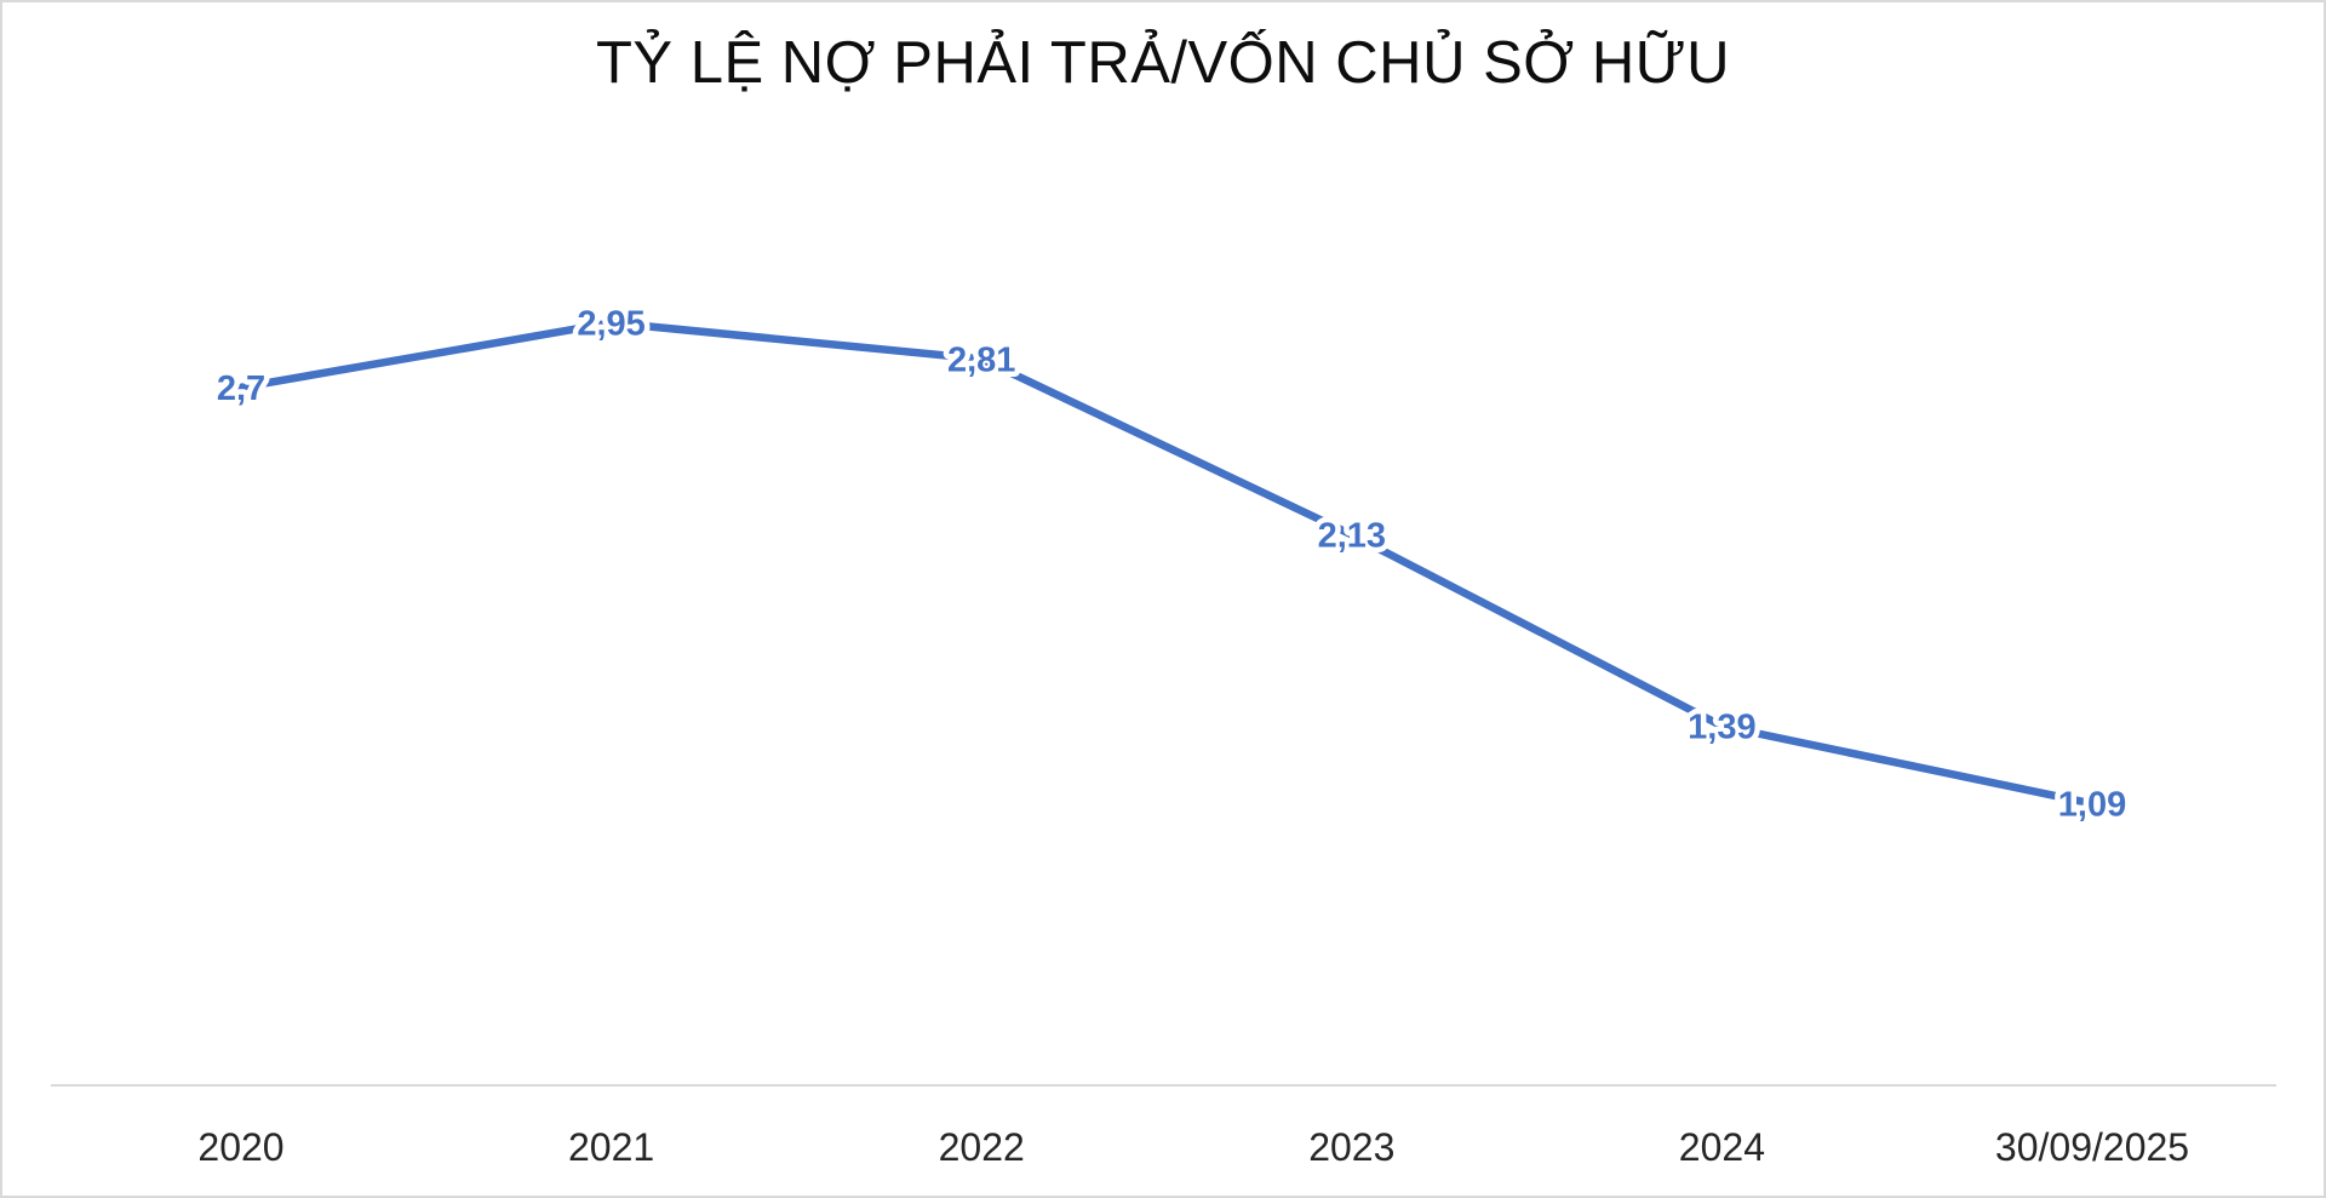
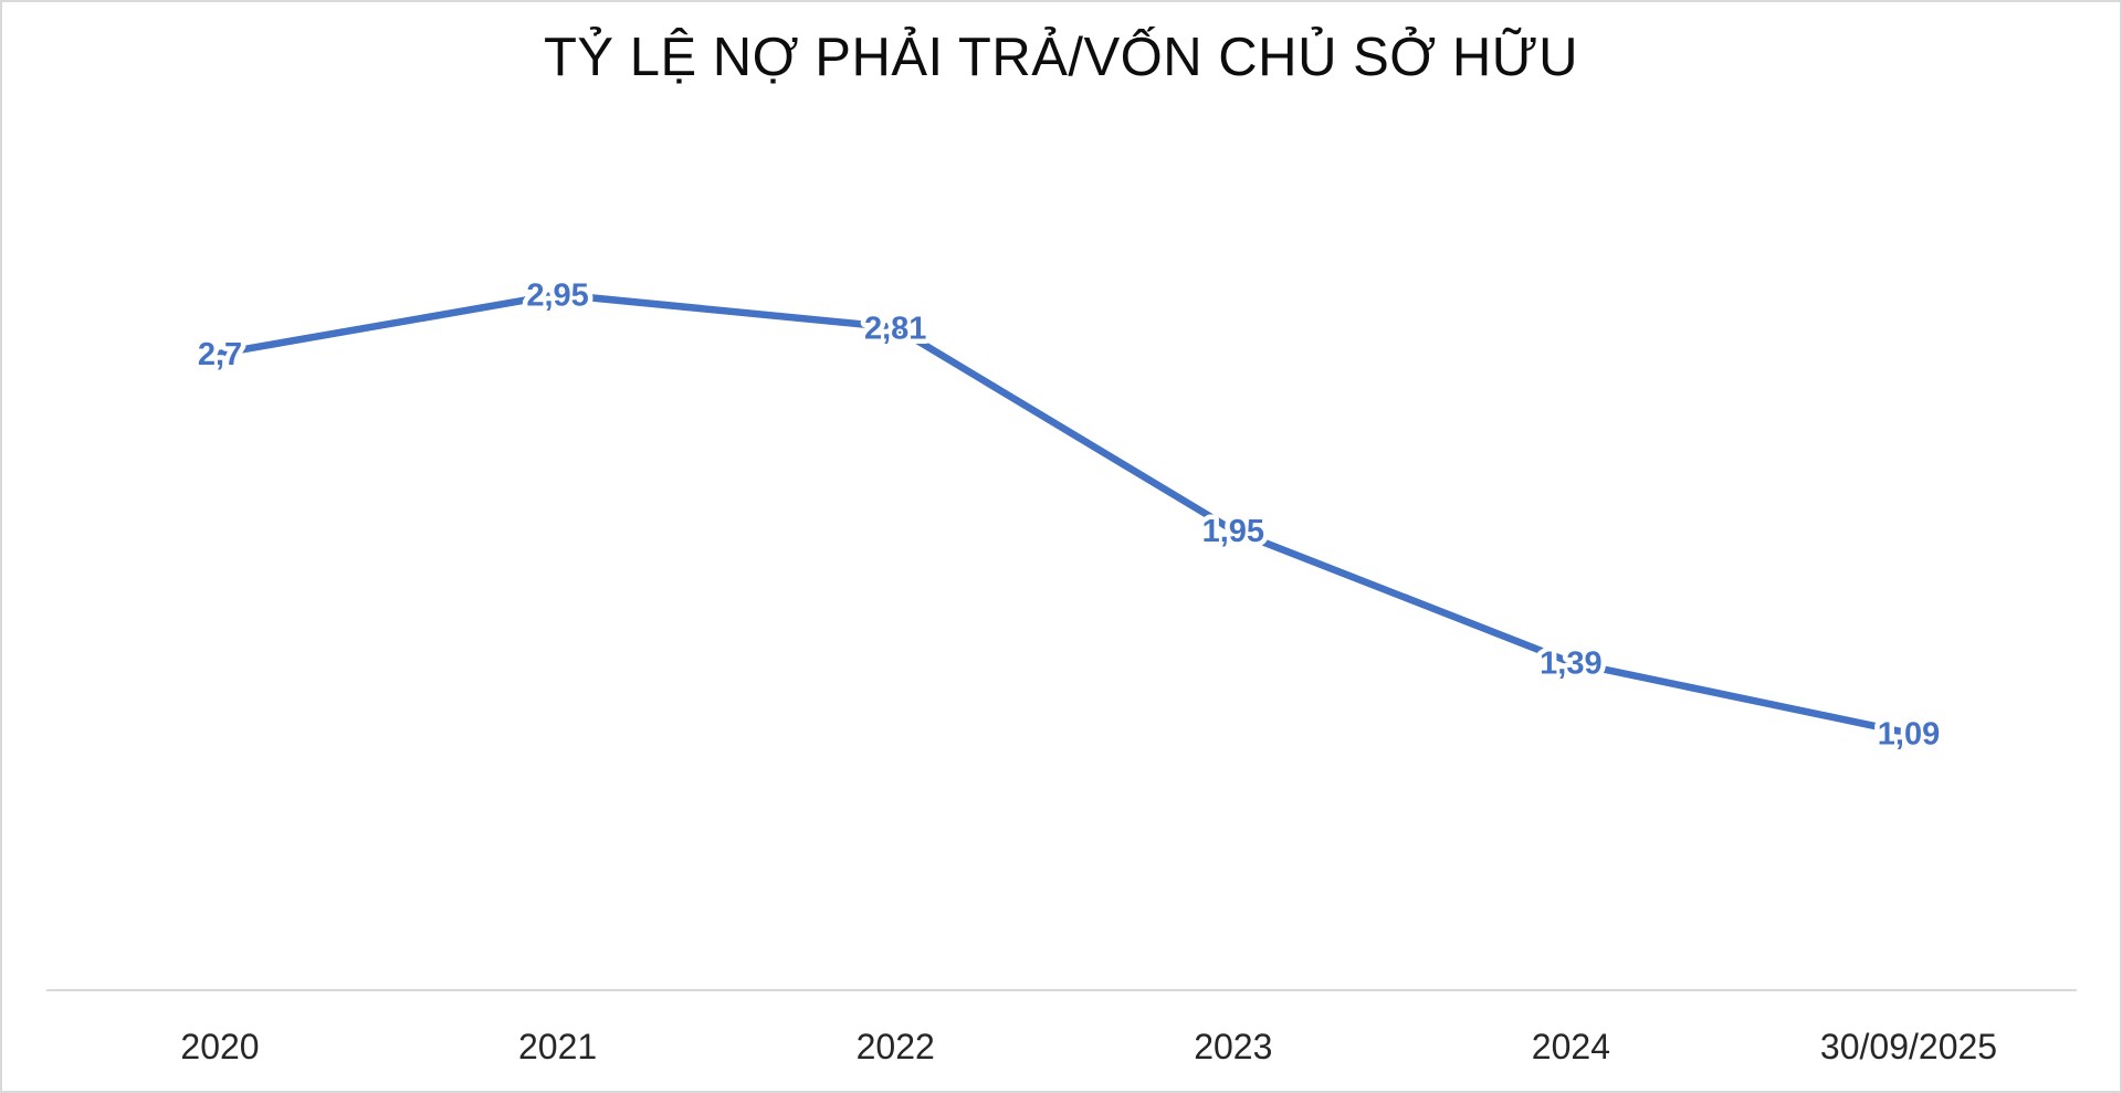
2023: 2,13 -> 1,95
